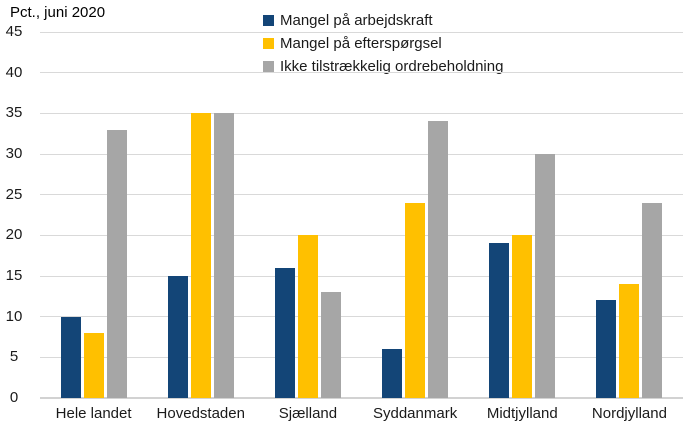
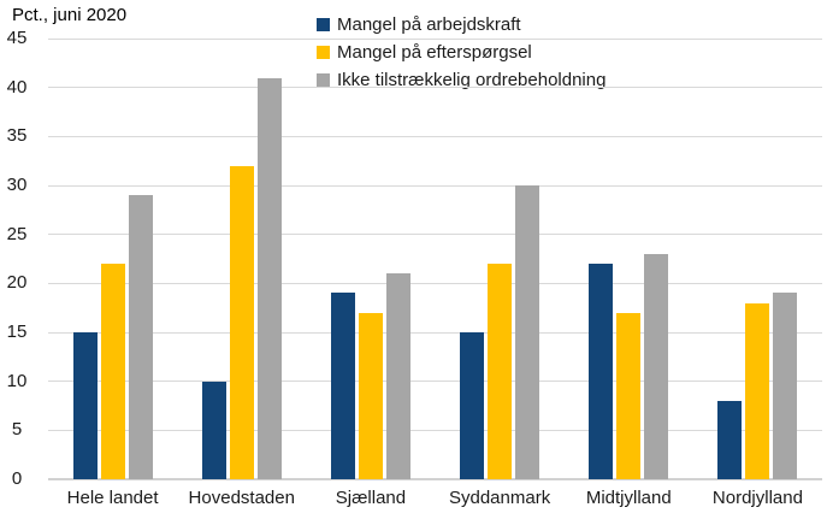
Mangel på arbejdskraft/Hele landet: 10 -> 15
Mangel på efterspørgsel/Hele landet: 8 -> 22
Ikke tilstrækkelig ordrebeholdning/Hele landet: 33 -> 29
Mangel på arbejdskraft/Hovedstaden: 15 -> 10
Mangel på efterspørgsel/Hovedstaden: 35 -> 32
Ikke tilstrækkelig ordrebeholdning/Hovedstaden: 35 -> 41
Mangel på arbejdskraft/Sjælland: 16 -> 19
Mangel på efterspørgsel/Sjælland: 20 -> 17
Ikke tilstrækkelig ordrebeholdning/Sjælland: 13 -> 21
Mangel på arbejdskraft/Syddanmark: 6 -> 15
Mangel på efterspørgsel/Syddanmark: 24 -> 22
Ikke tilstrækkelig ordrebeholdning/Syddanmark: 34 -> 30
Mangel på arbejdskraft/Midtjylland: 19 -> 22
Mangel på efterspørgsel/Midtjylland: 20 -> 17
Ikke tilstrækkelig ordrebeholdning/Midtjylland: 30 -> 23
Mangel på arbejdskraft/Nordjylland: 12 -> 8
Mangel på efterspørgsel/Nordjylland: 14 -> 18
Ikke tilstrækkelig ordrebeholdning/Nordjylland: 24 -> 19
